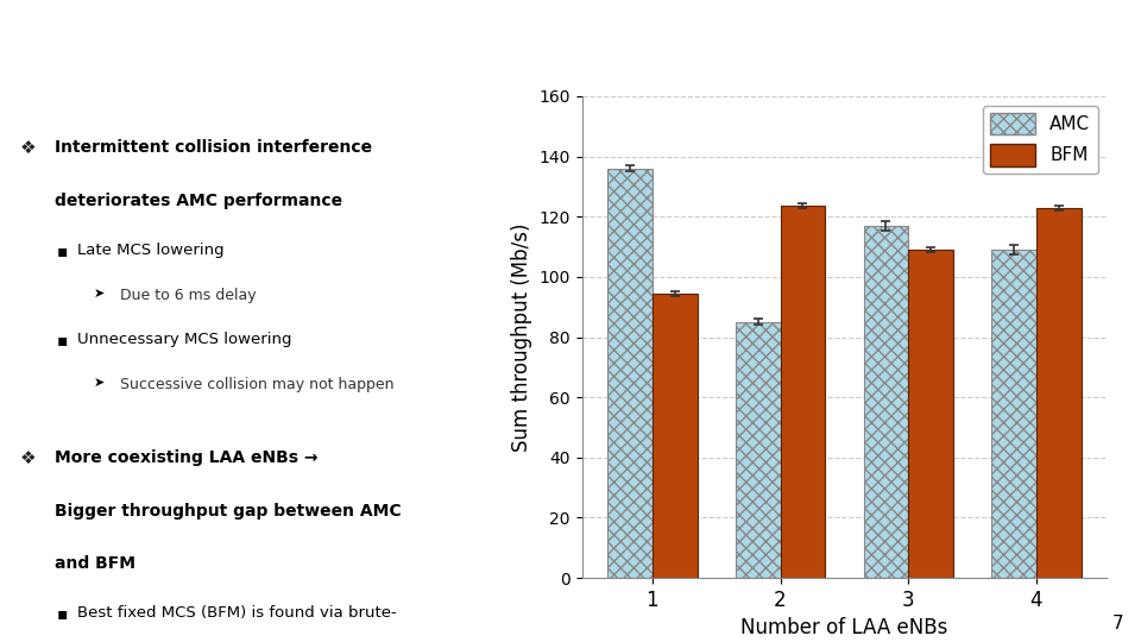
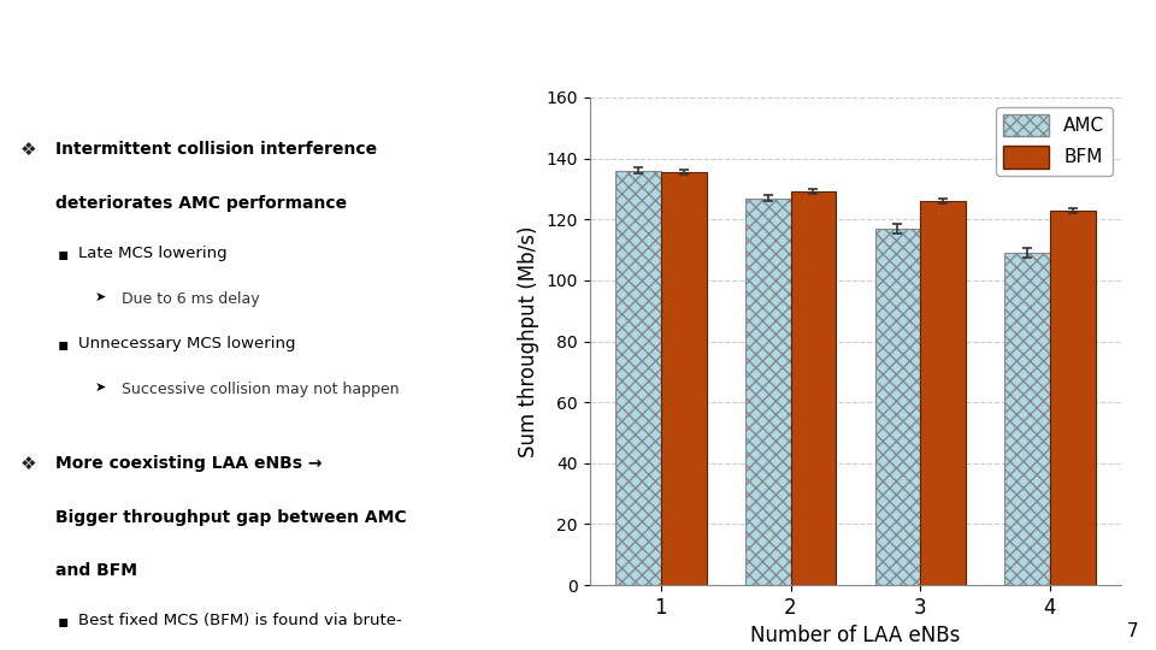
BFM/1: 94.5 -> 135.5
AMC/2: 85 -> 127
BFM/2: 123.5 -> 129.0
BFM/3: 109.0 -> 126.0
